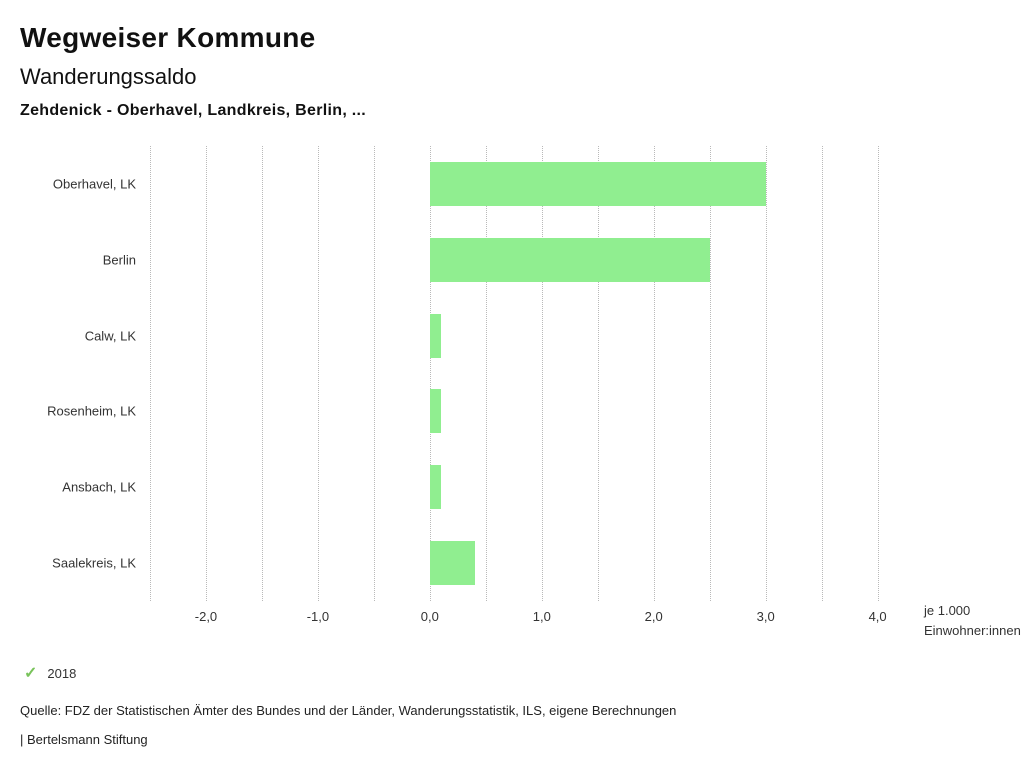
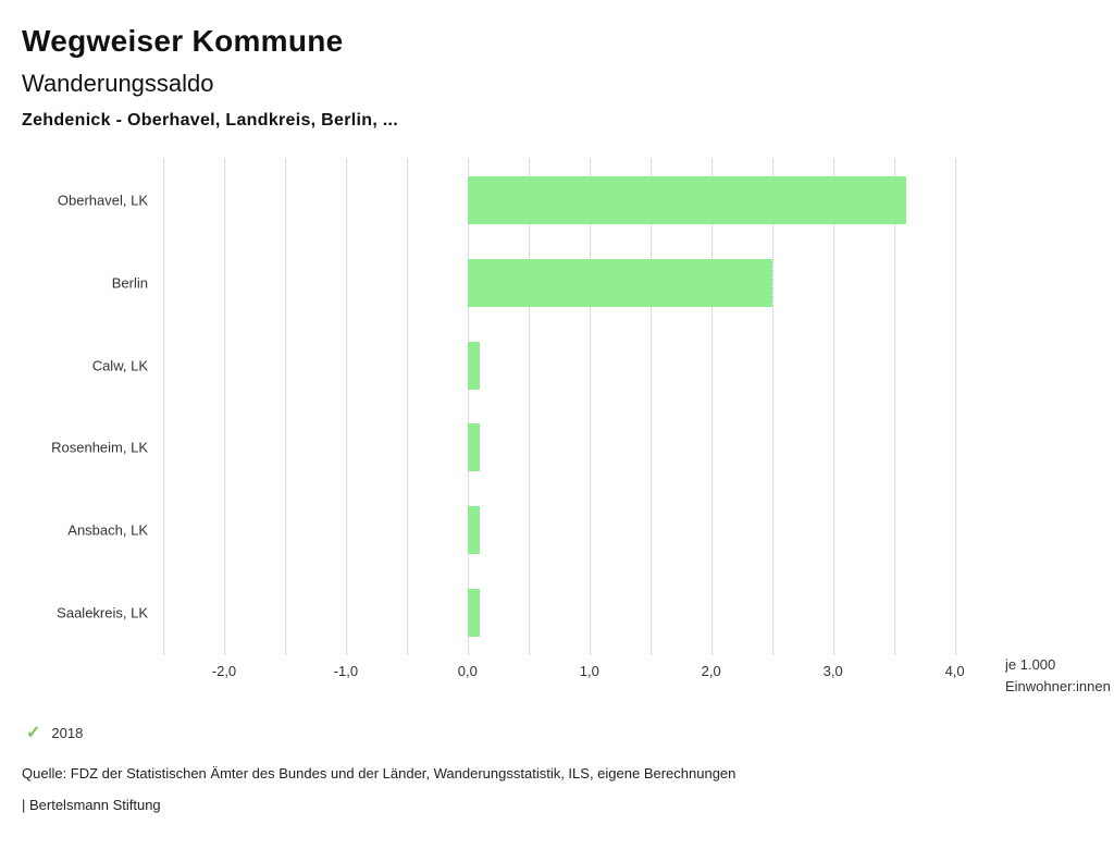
Oberhavel, LK: 3,0 -> 3,6
Saalekreis, LK: 0,4 -> 0,1
